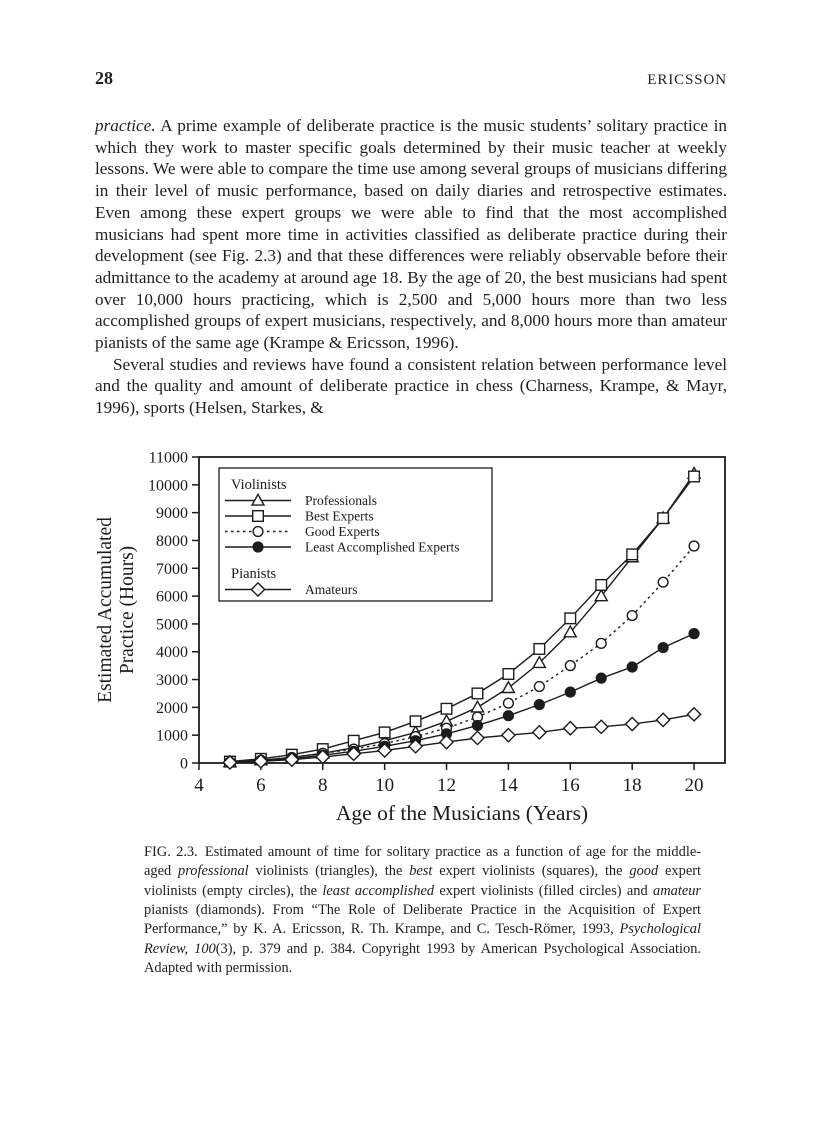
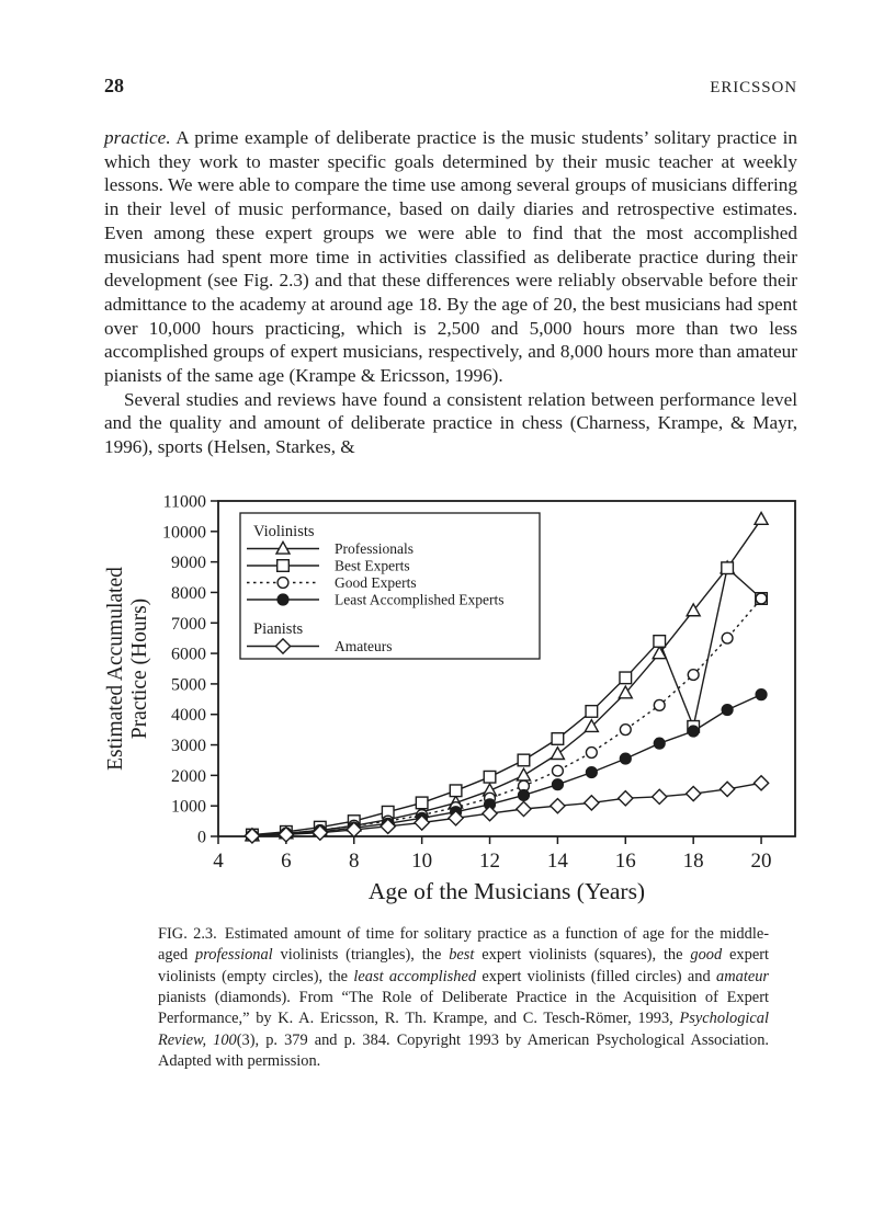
Best Experts/18: 7500 -> 3600
Best Experts/20: 10300 -> 7800
